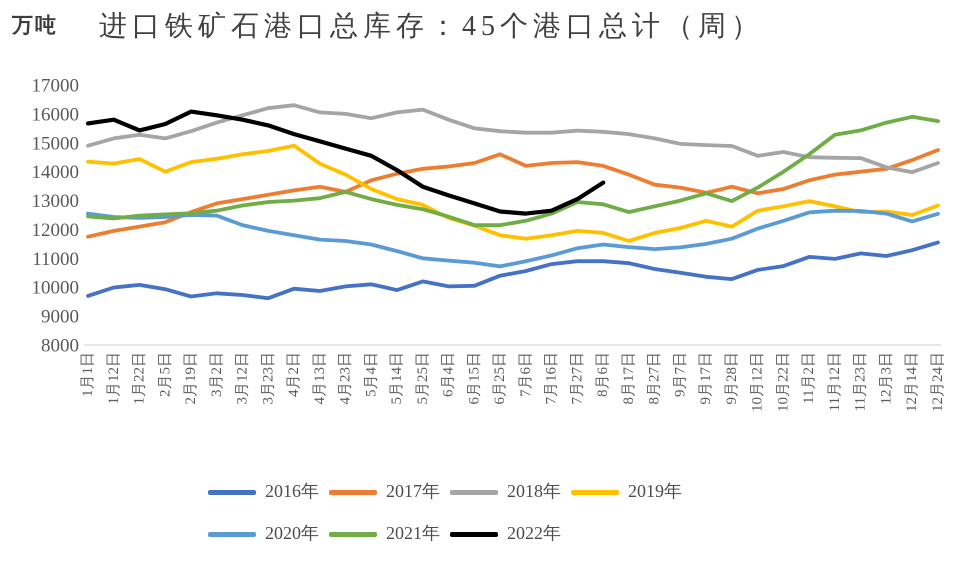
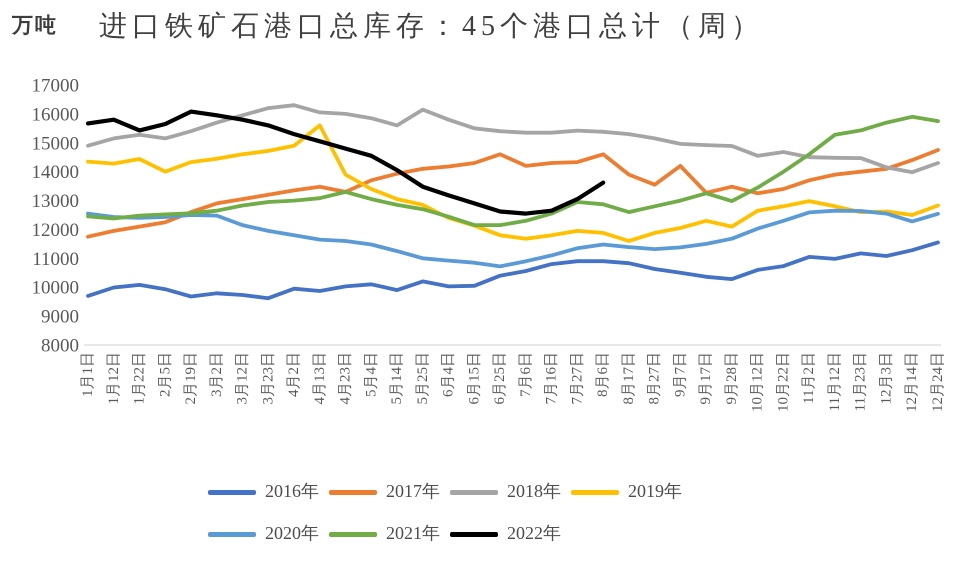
2019年/4月13日: 14300 -> 15600
2018年/5月14日: 16000 -> 15600
2017年/8月6日: 14200 -> 14600
2017年/9月7日: 13400 -> 14200
